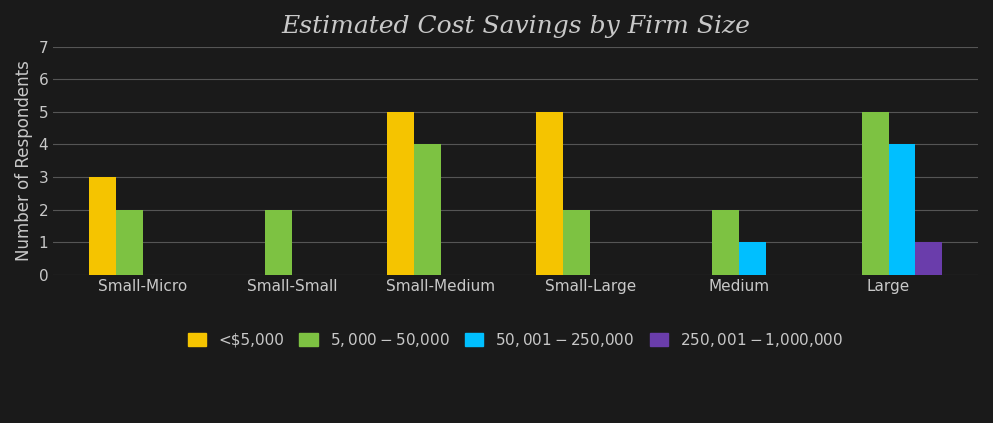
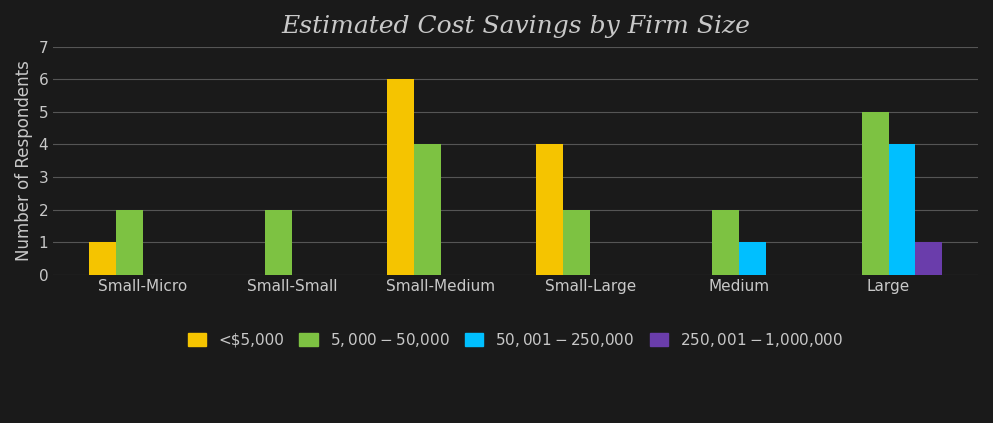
<$5,000/Small-Micro: 3 -> 1
<$5,000/Small-Medium: 5 -> 6
<$5,000/Small-Large: 5 -> 4
